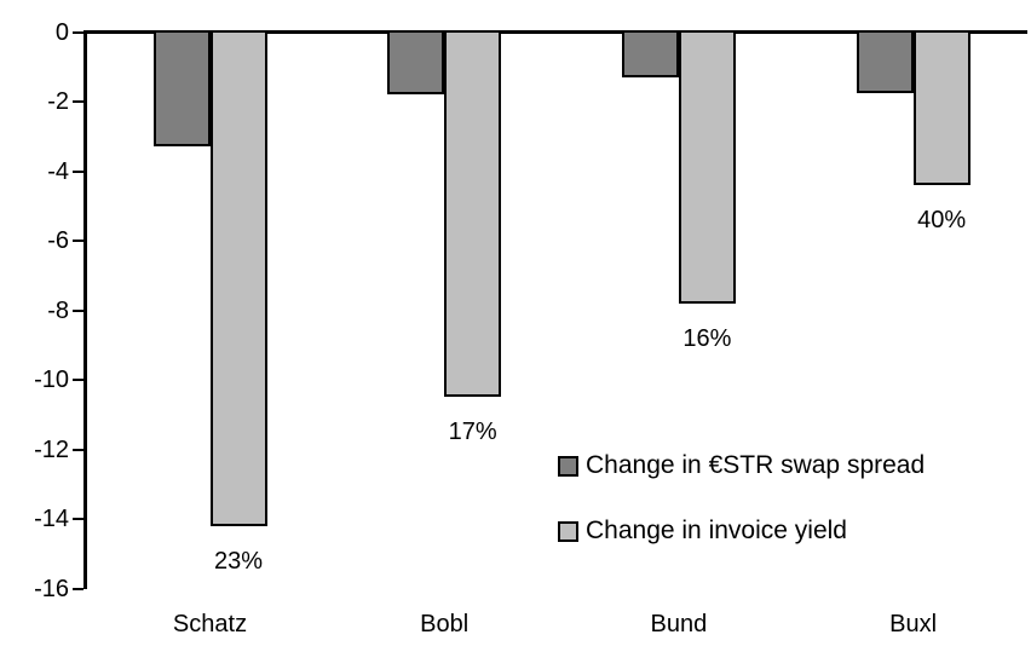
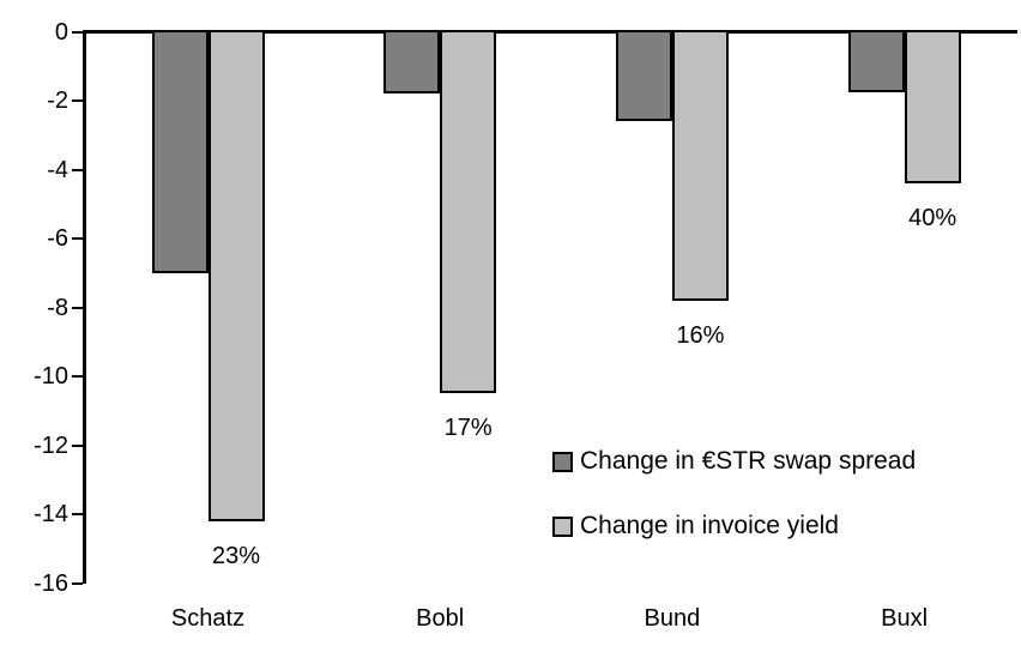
Change in €STR swap spread/Schatz: -3.3 -> -7.0
Change in €STR swap spread/Bund: -1.3 -> -2.6
